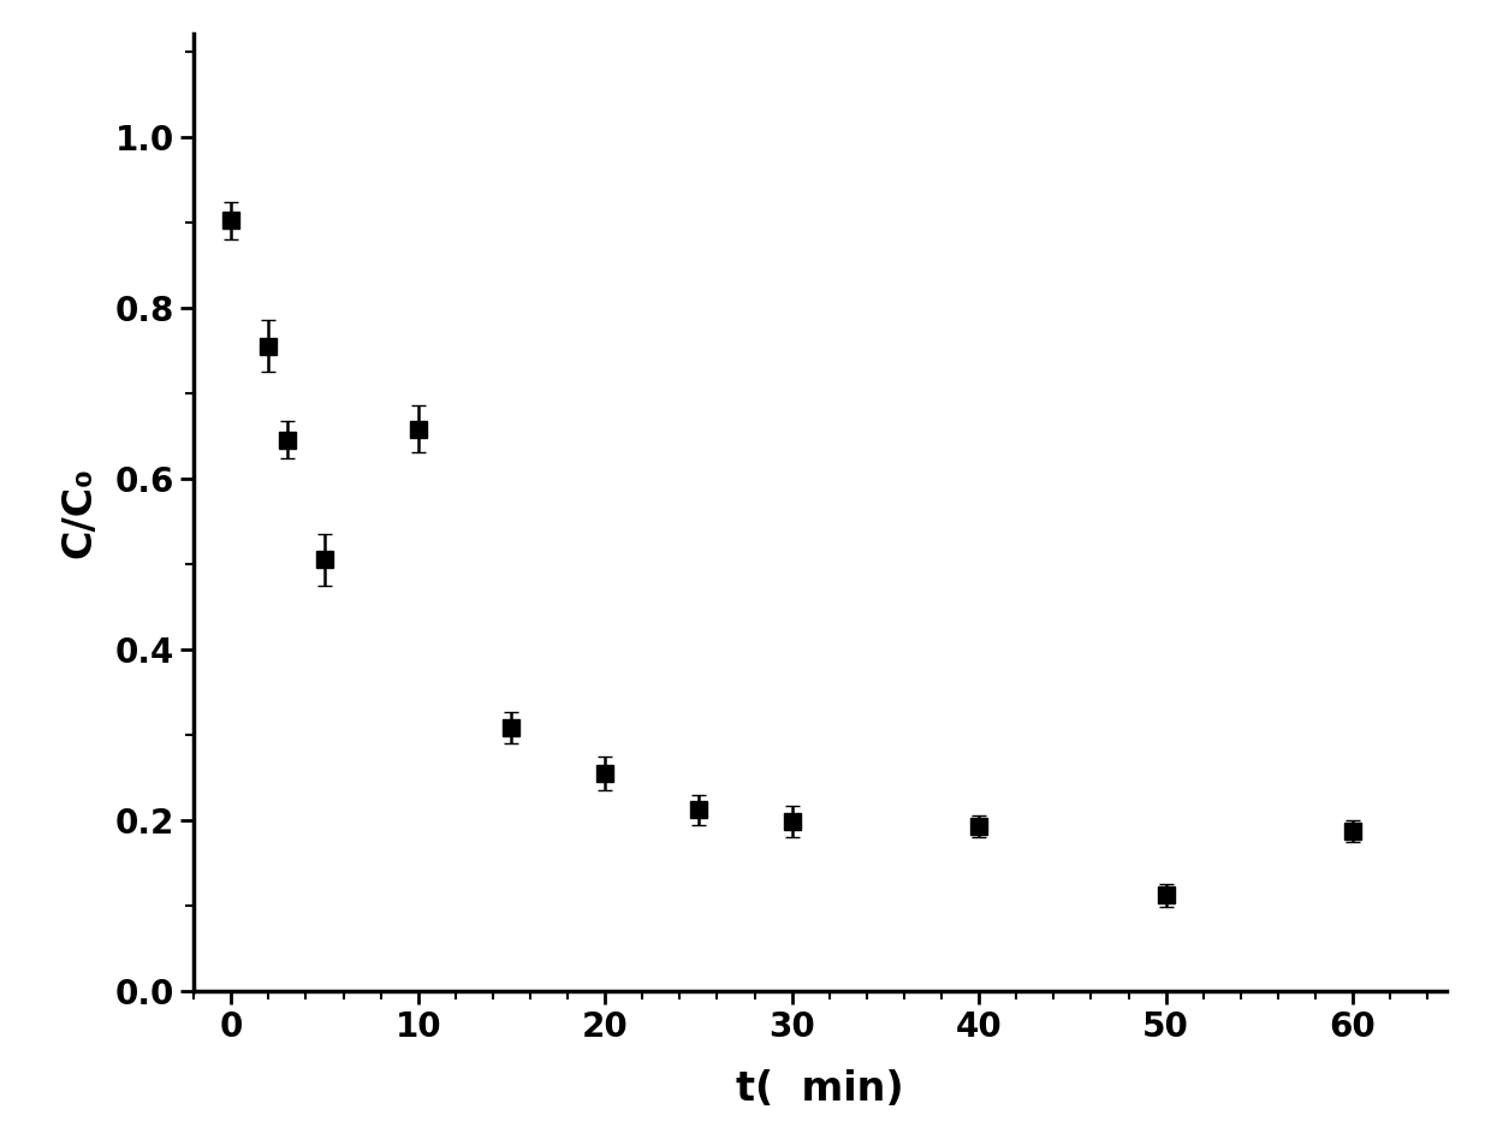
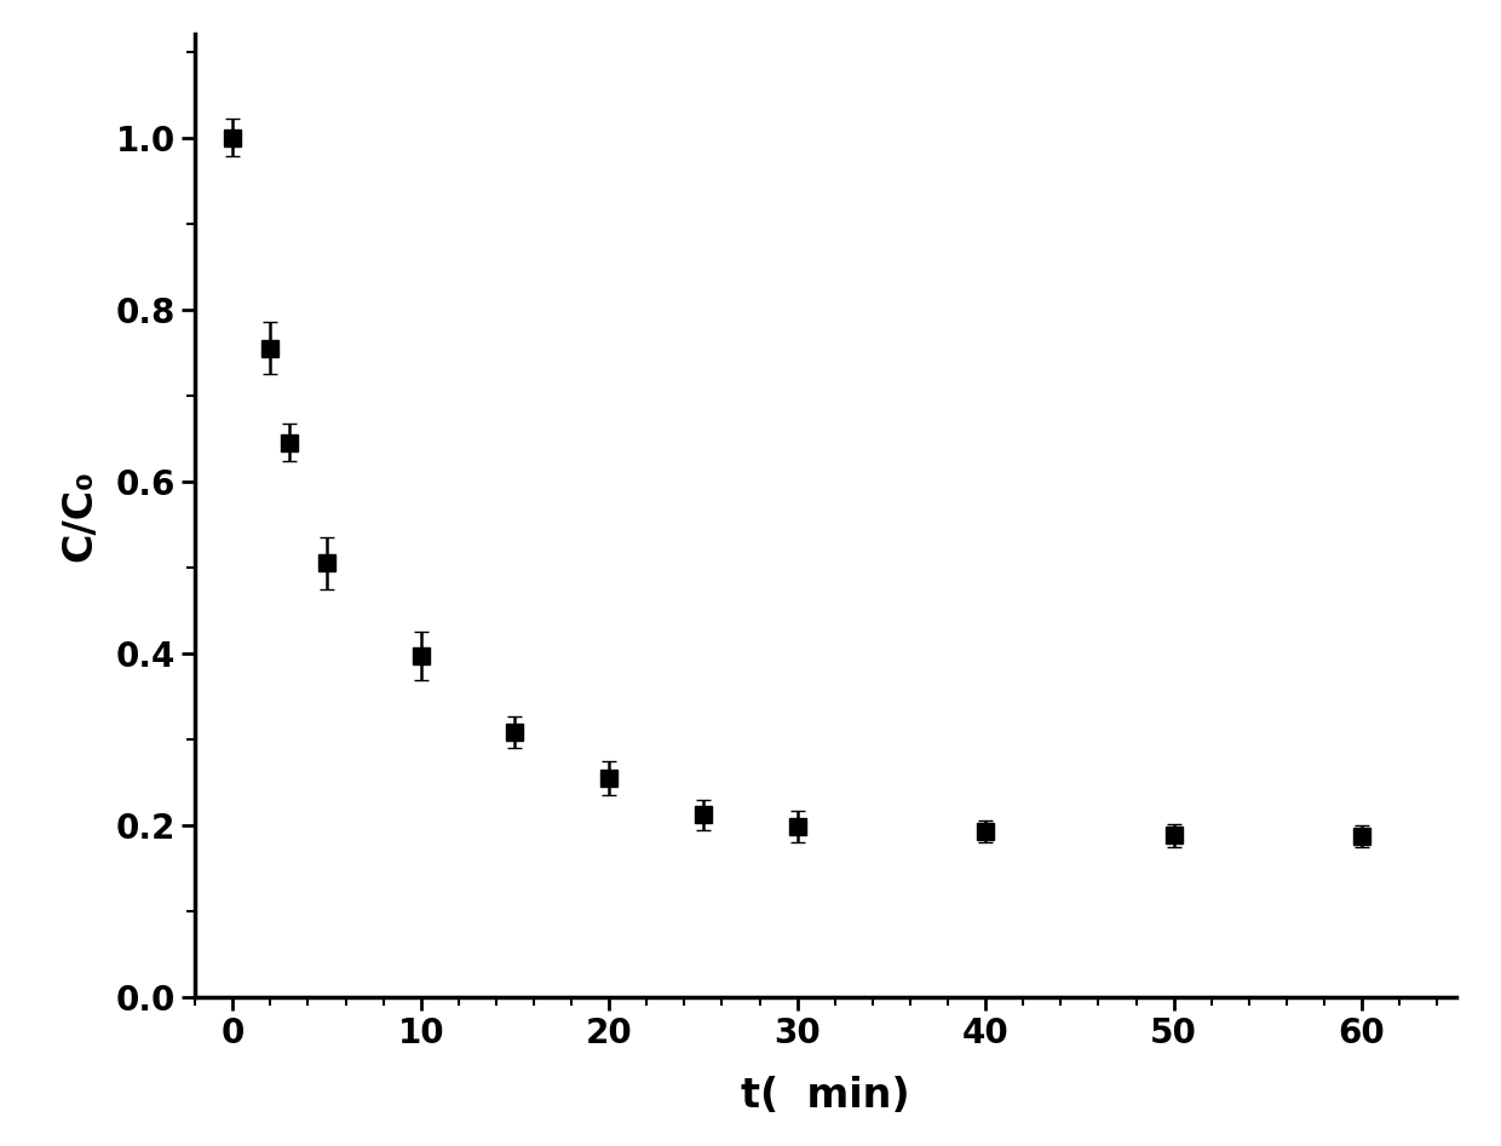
0: 0.902 -> 1.000
10: 0.658 -> 0.397
50: 0.112 -> 0.188
